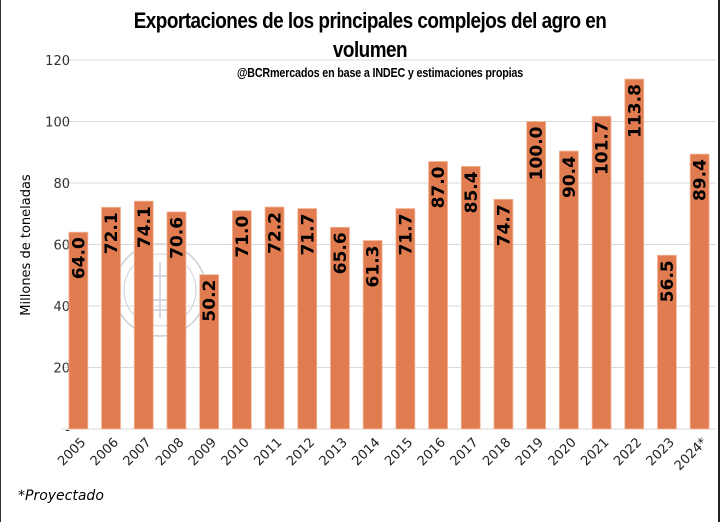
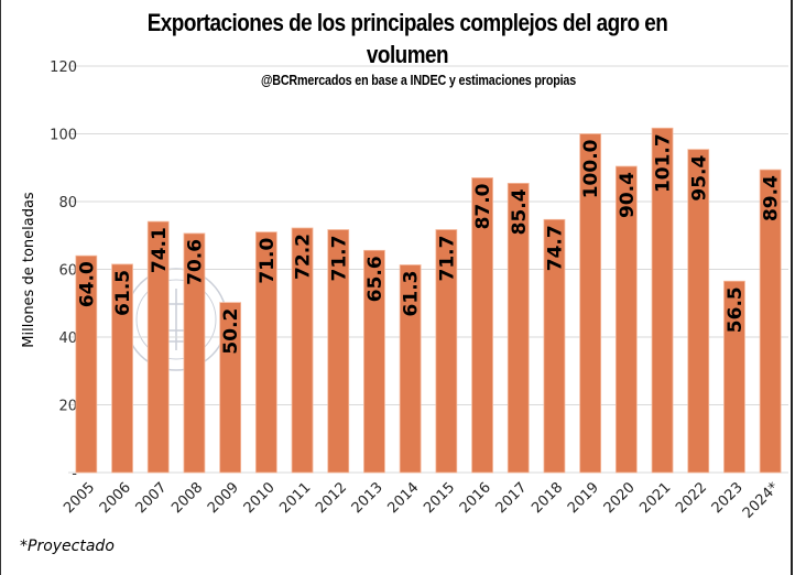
2006: 72.1 -> 61.5
2022: 113.8 -> 95.4
